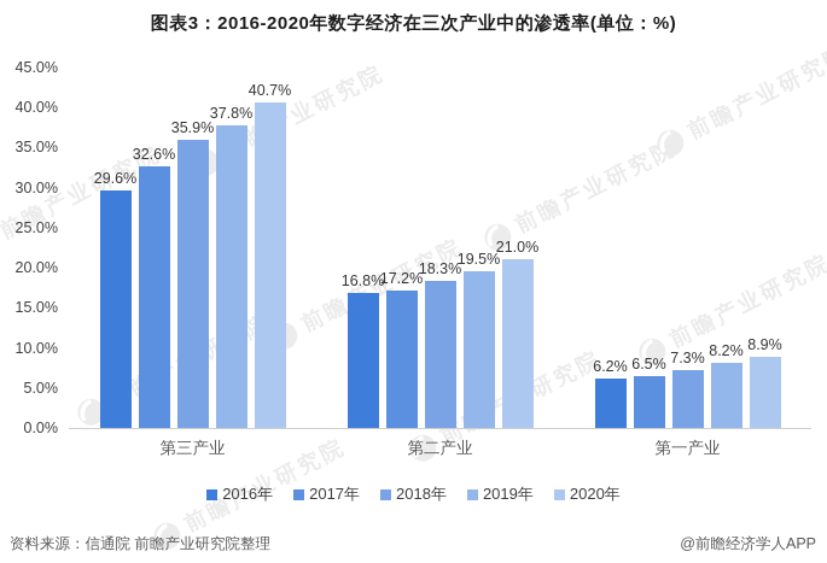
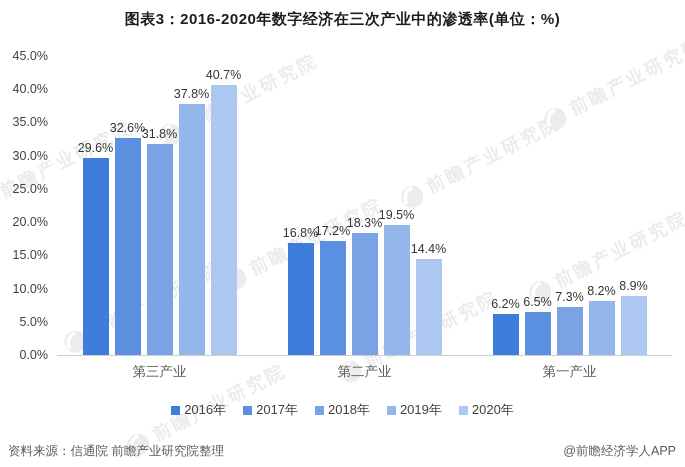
2018年/第三产业: 35.9% -> 31.8%
2020年/第二产业: 21.0% -> 14.4%
